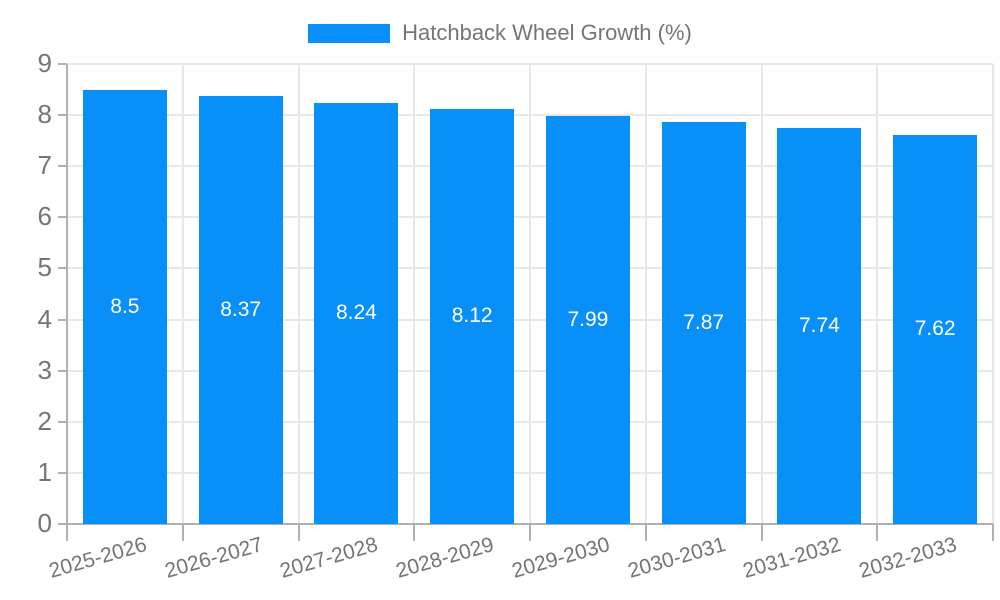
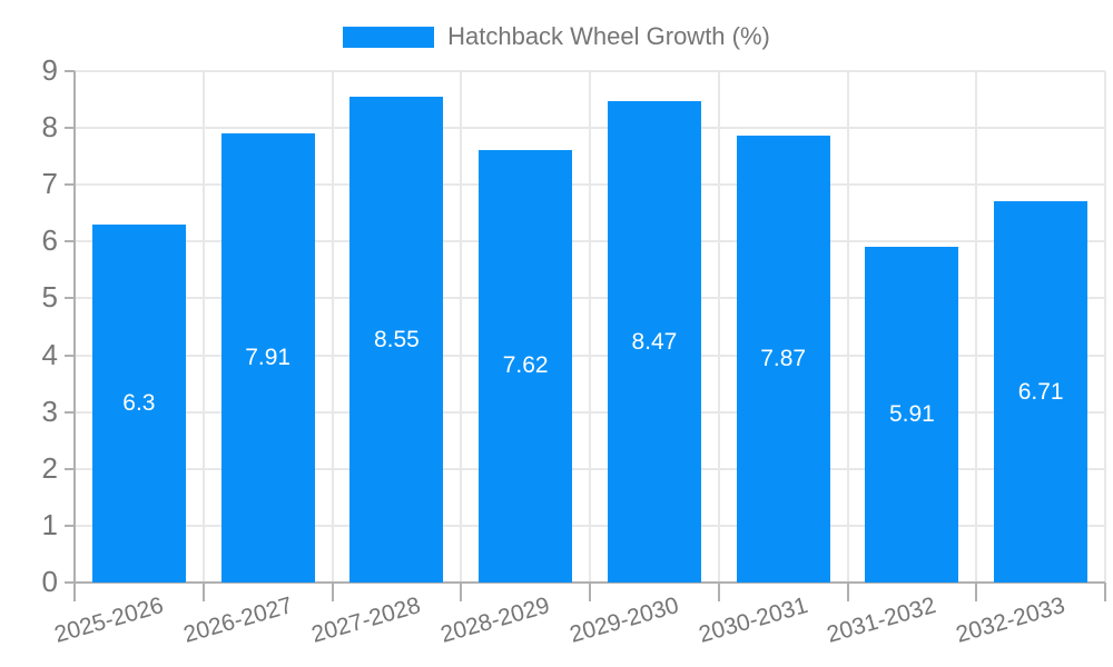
2025-2026: 8.5 -> 6.3
2026-2027: 8.37 -> 7.91
2027-2028: 8.24 -> 8.55
2028-2029: 8.12 -> 7.62
2029-2030: 7.99 -> 8.47
2031-2032: 7.74 -> 5.91
2032-2033: 7.62 -> 6.71
